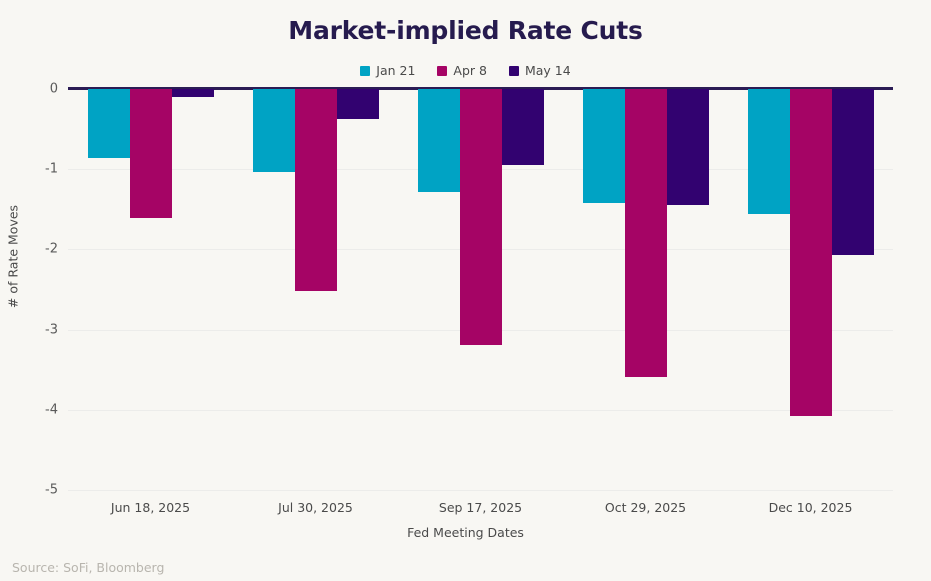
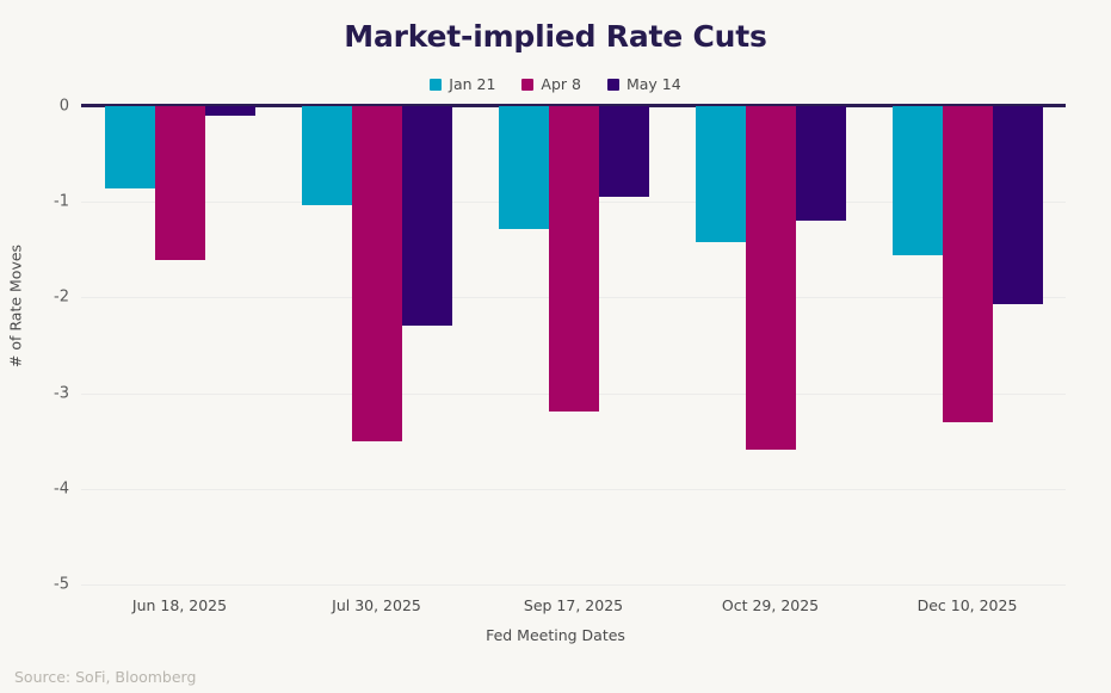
Apr 8/Jul 30, 2025: -2.5 -> -3.5
May 14/Jul 30, 2025: -0.4 -> -2.3
May 14/Oct 29, 2025: -1.4 -> -1.2
Apr 8/Dec 10, 2025: -4.1 -> -3.3
